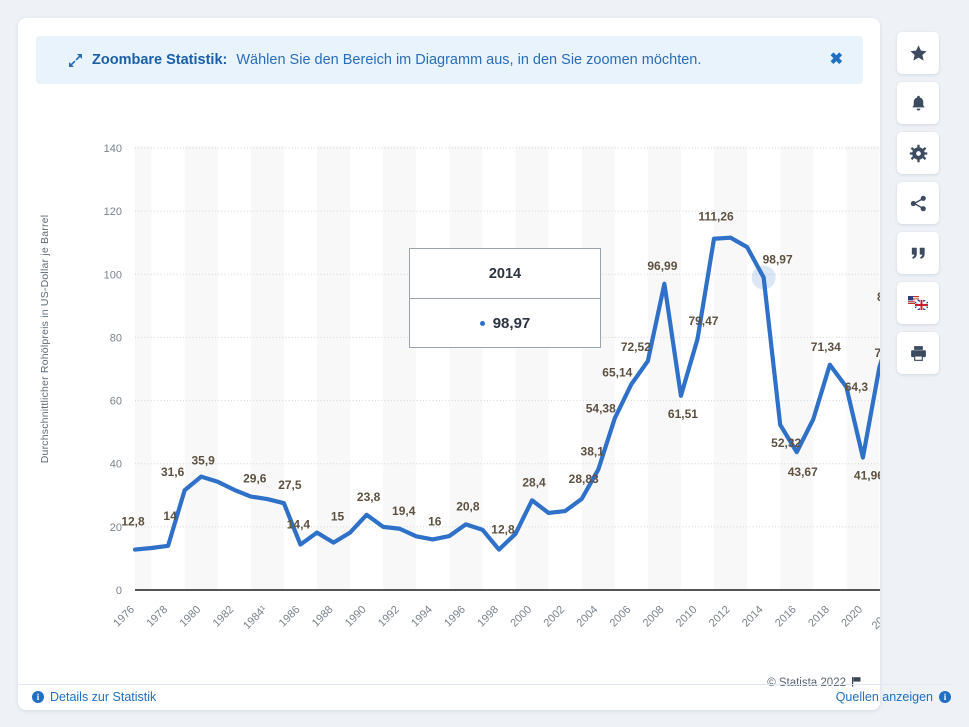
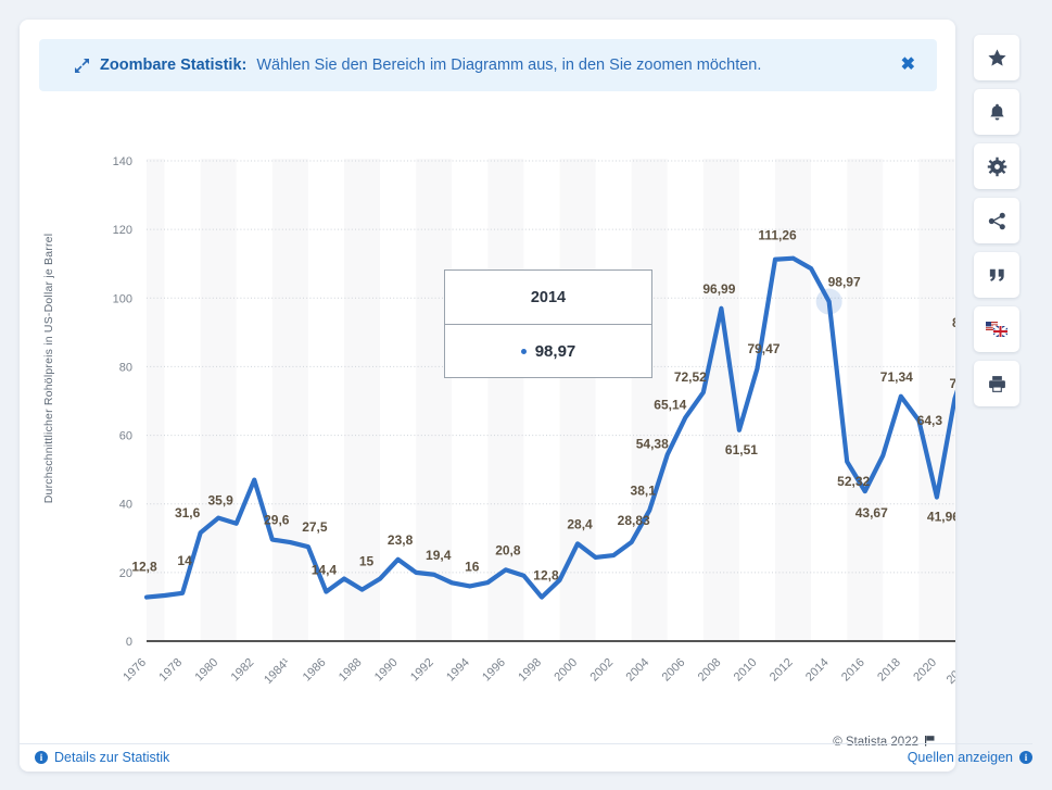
1982: 32 -> 47
